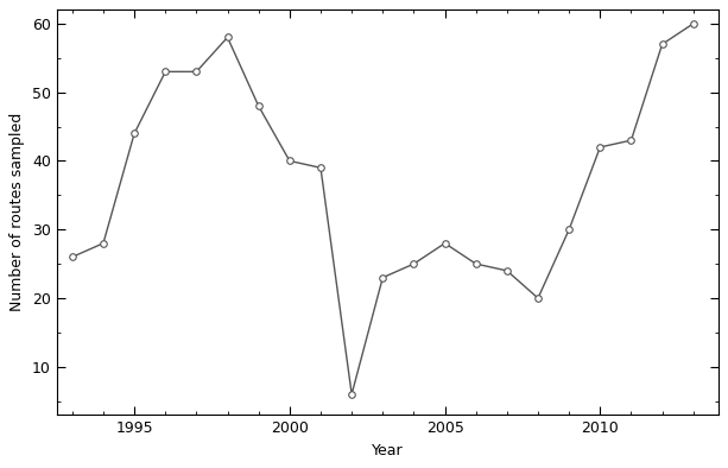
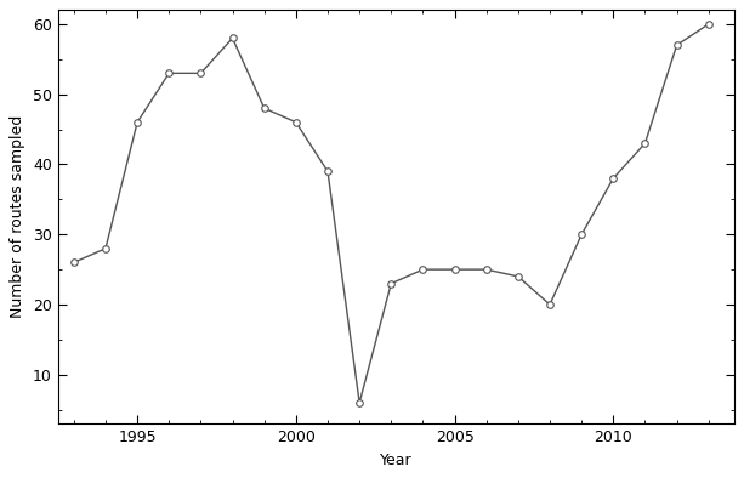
1995: 44 -> 46
2000: 40 -> 46
2005: 28 -> 25
2010: 42 -> 38
